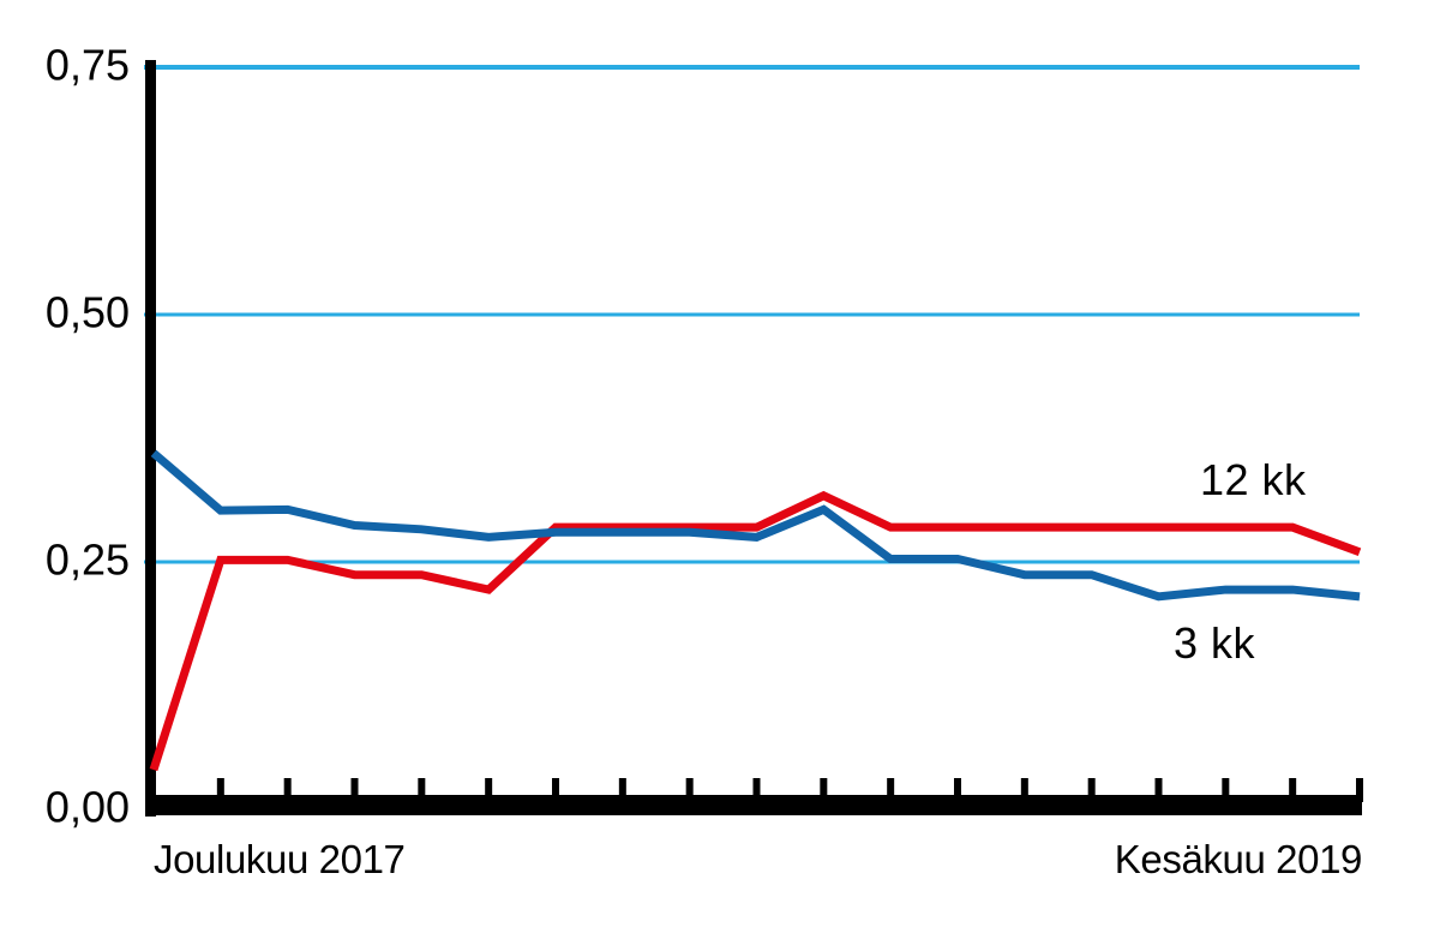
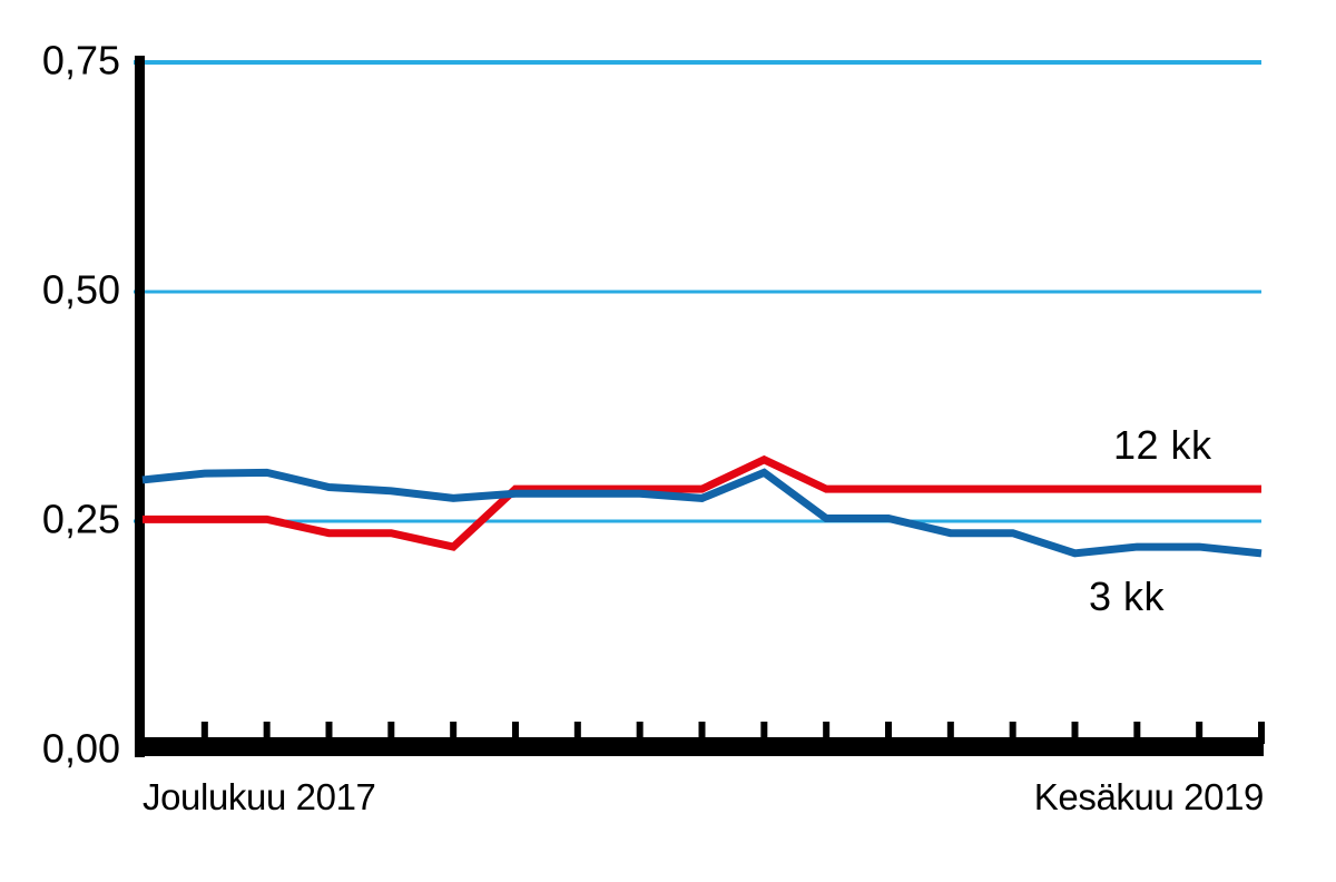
12 kk/Joulukuu 2017: 0,04 -> 0,25
3 kk/Joulukuu 2017: 0,36 -> 0,29
12 kk/Kesäkuu 2019: 0,26 -> 0,28
